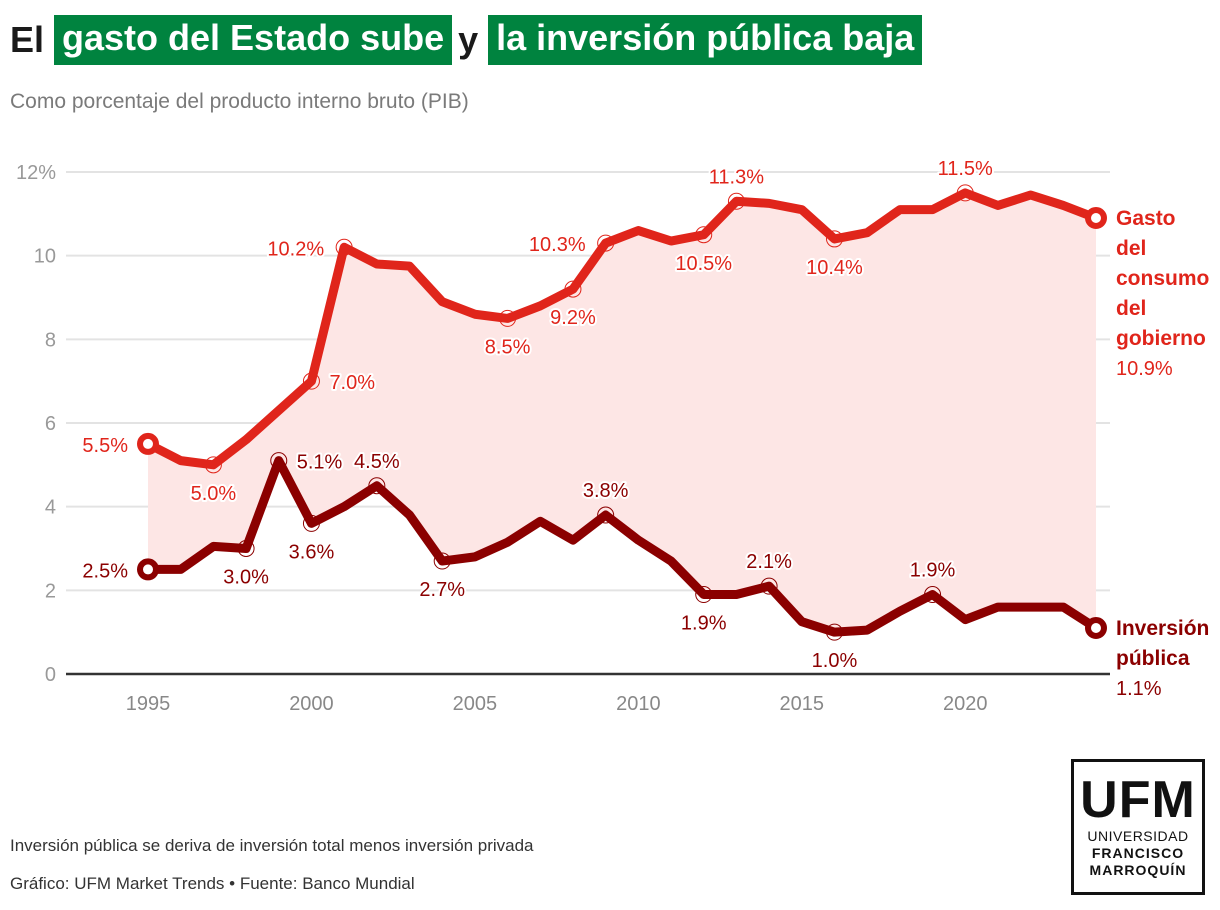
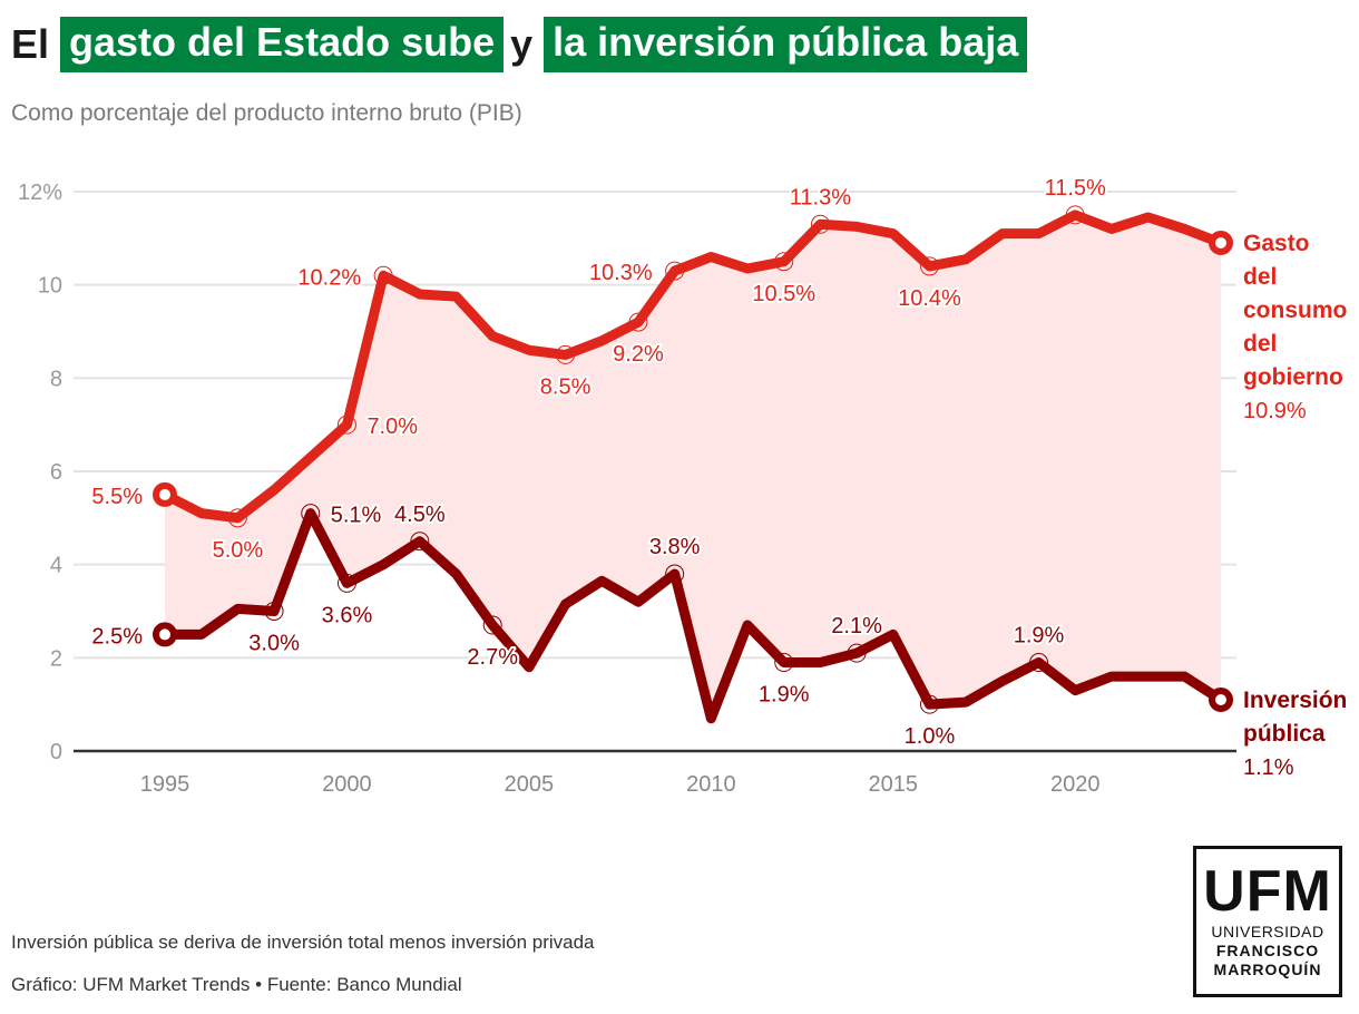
Inversión pública/2005: 2.8% -> 1.8%
Inversión pública/2010: 3.2% -> 0.7%
Inversión pública/2015: 1.2% -> 2.5%
